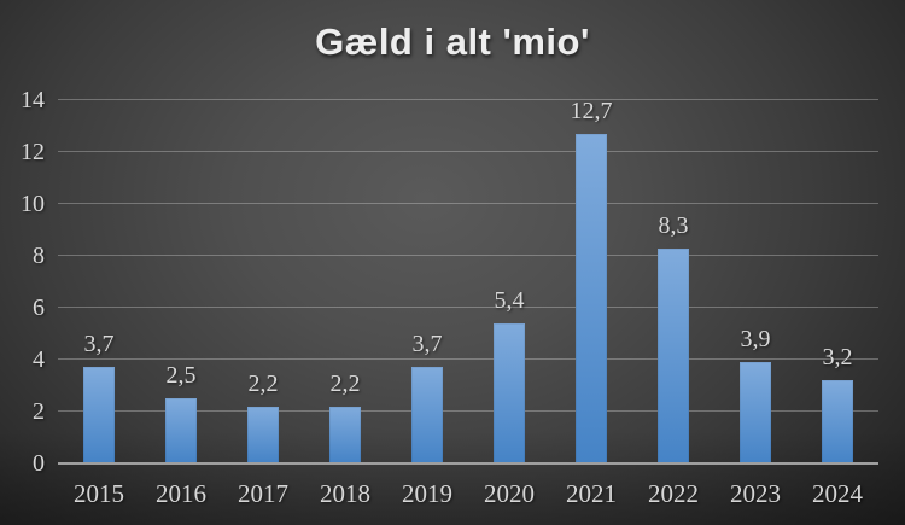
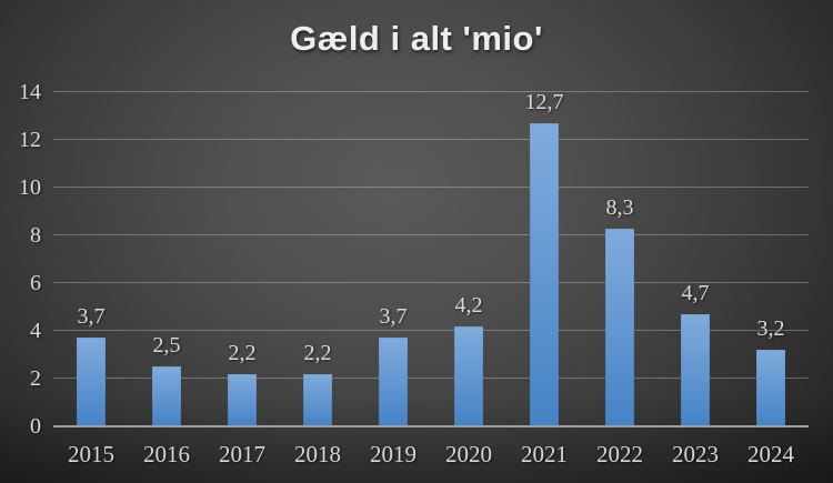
2020: 5,4 -> 4,2
2023: 3,9 -> 4,7
